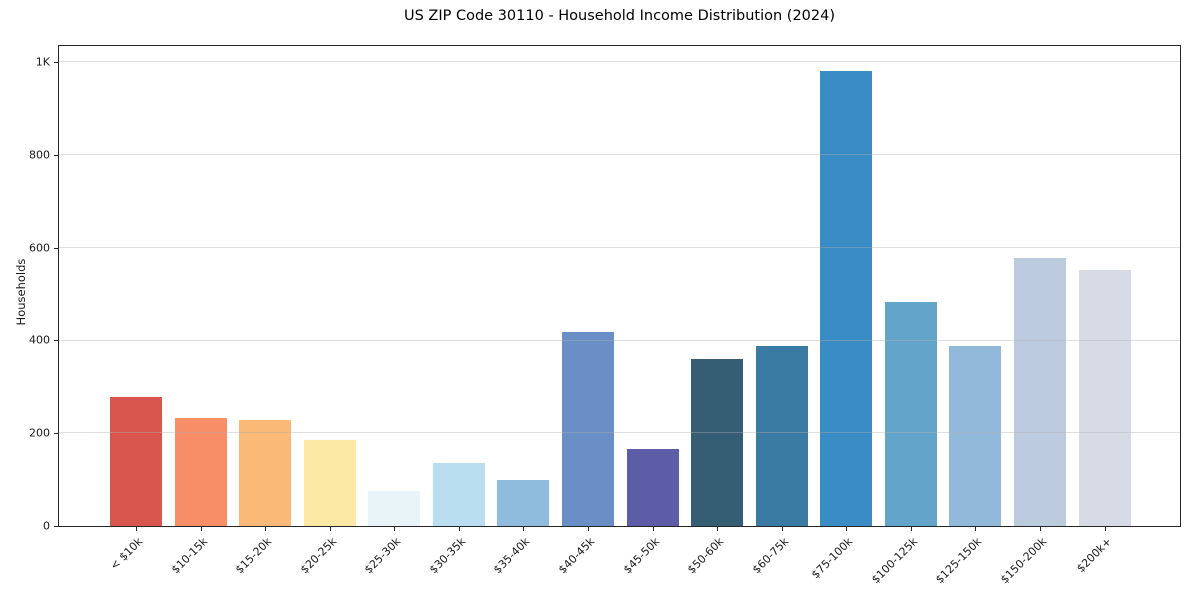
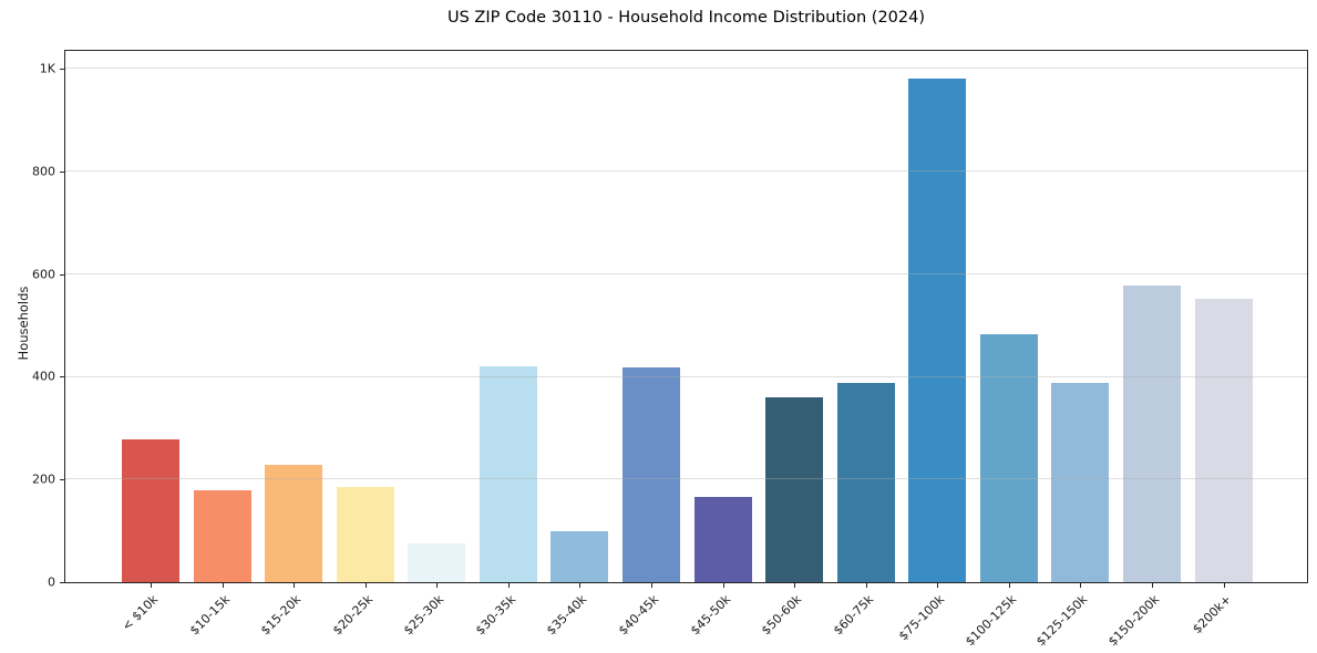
$10-15k: 230 -> 180
$30-35k: 140 -> 420
